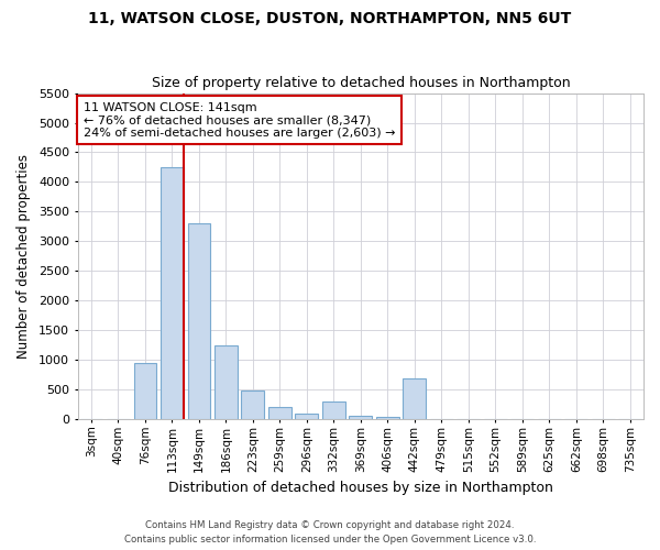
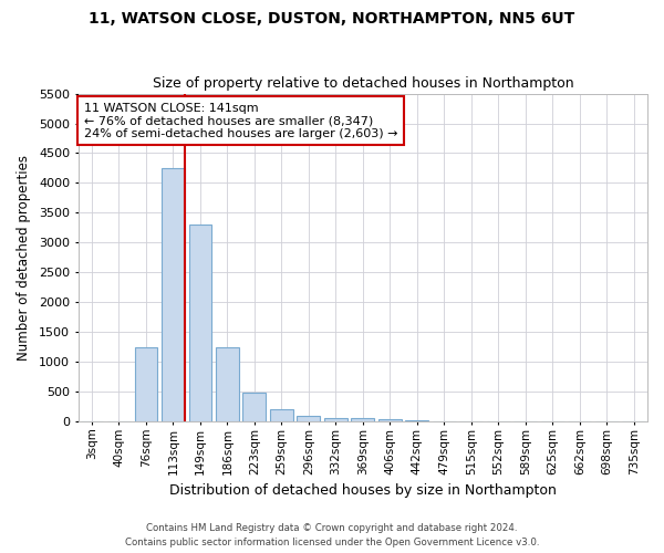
76sqm: 940 -> 1250
332sqm: 300 -> 60
442sqm: 680 -> 20
